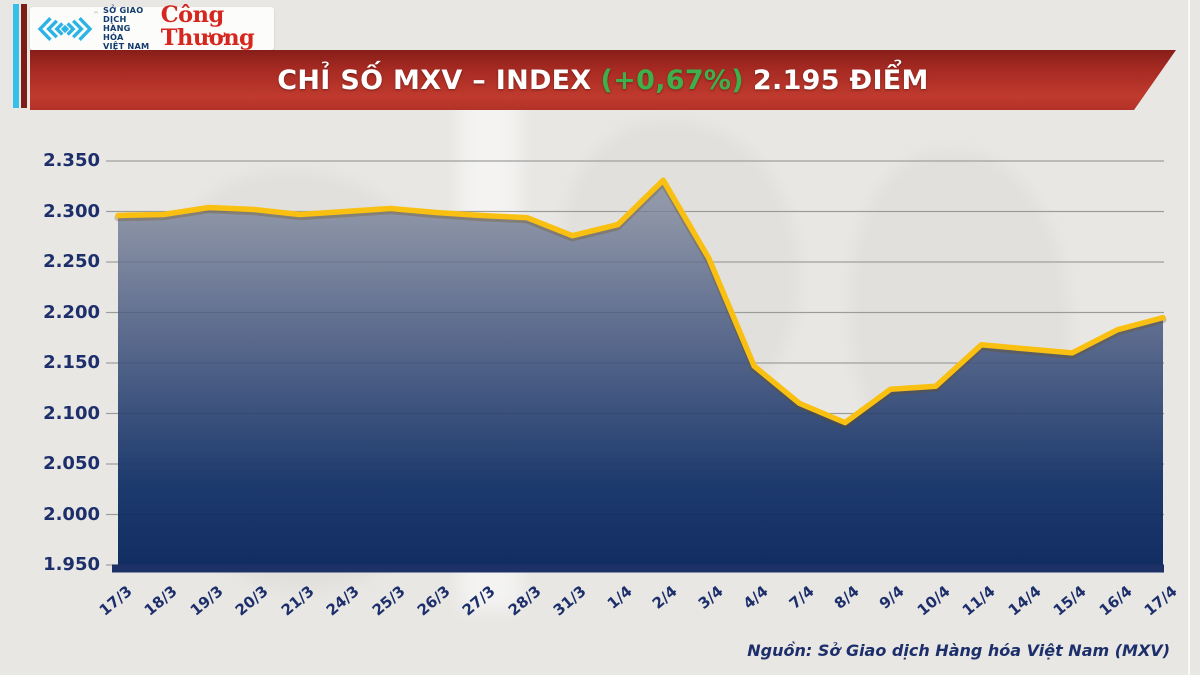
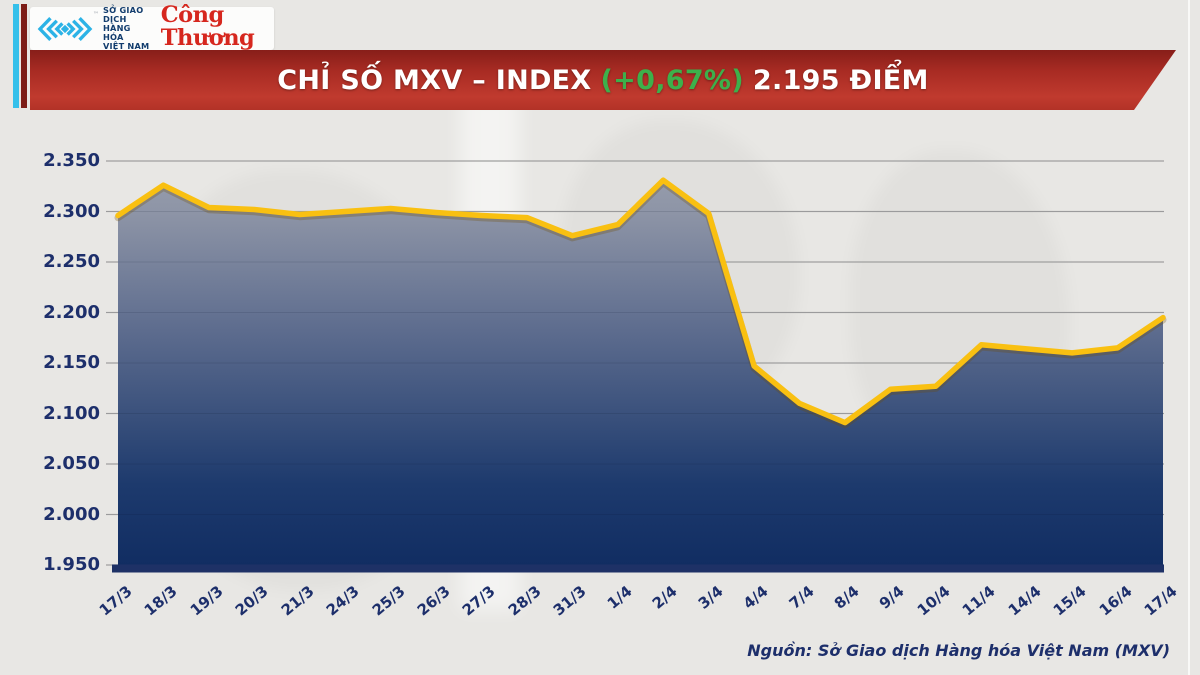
18/3: 2297 -> 2326
3/4: 2254 -> 2298
16/4: 2183 -> 2165
